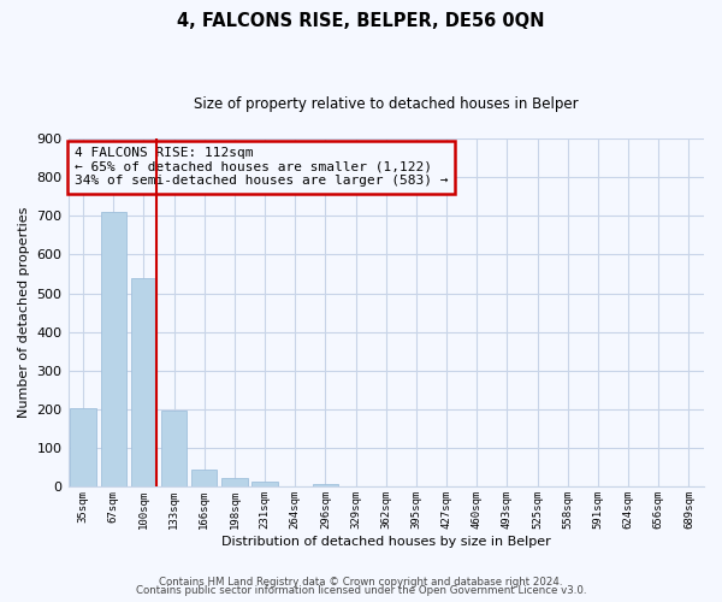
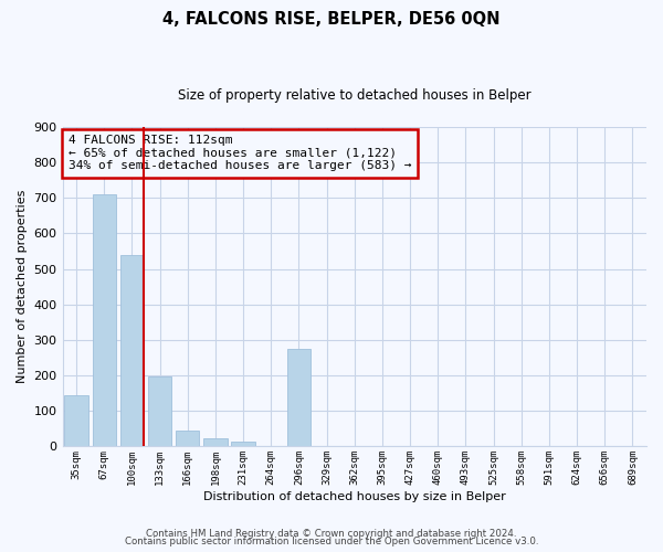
35sqm: 204 -> 145
296sqm: 8 -> 275
